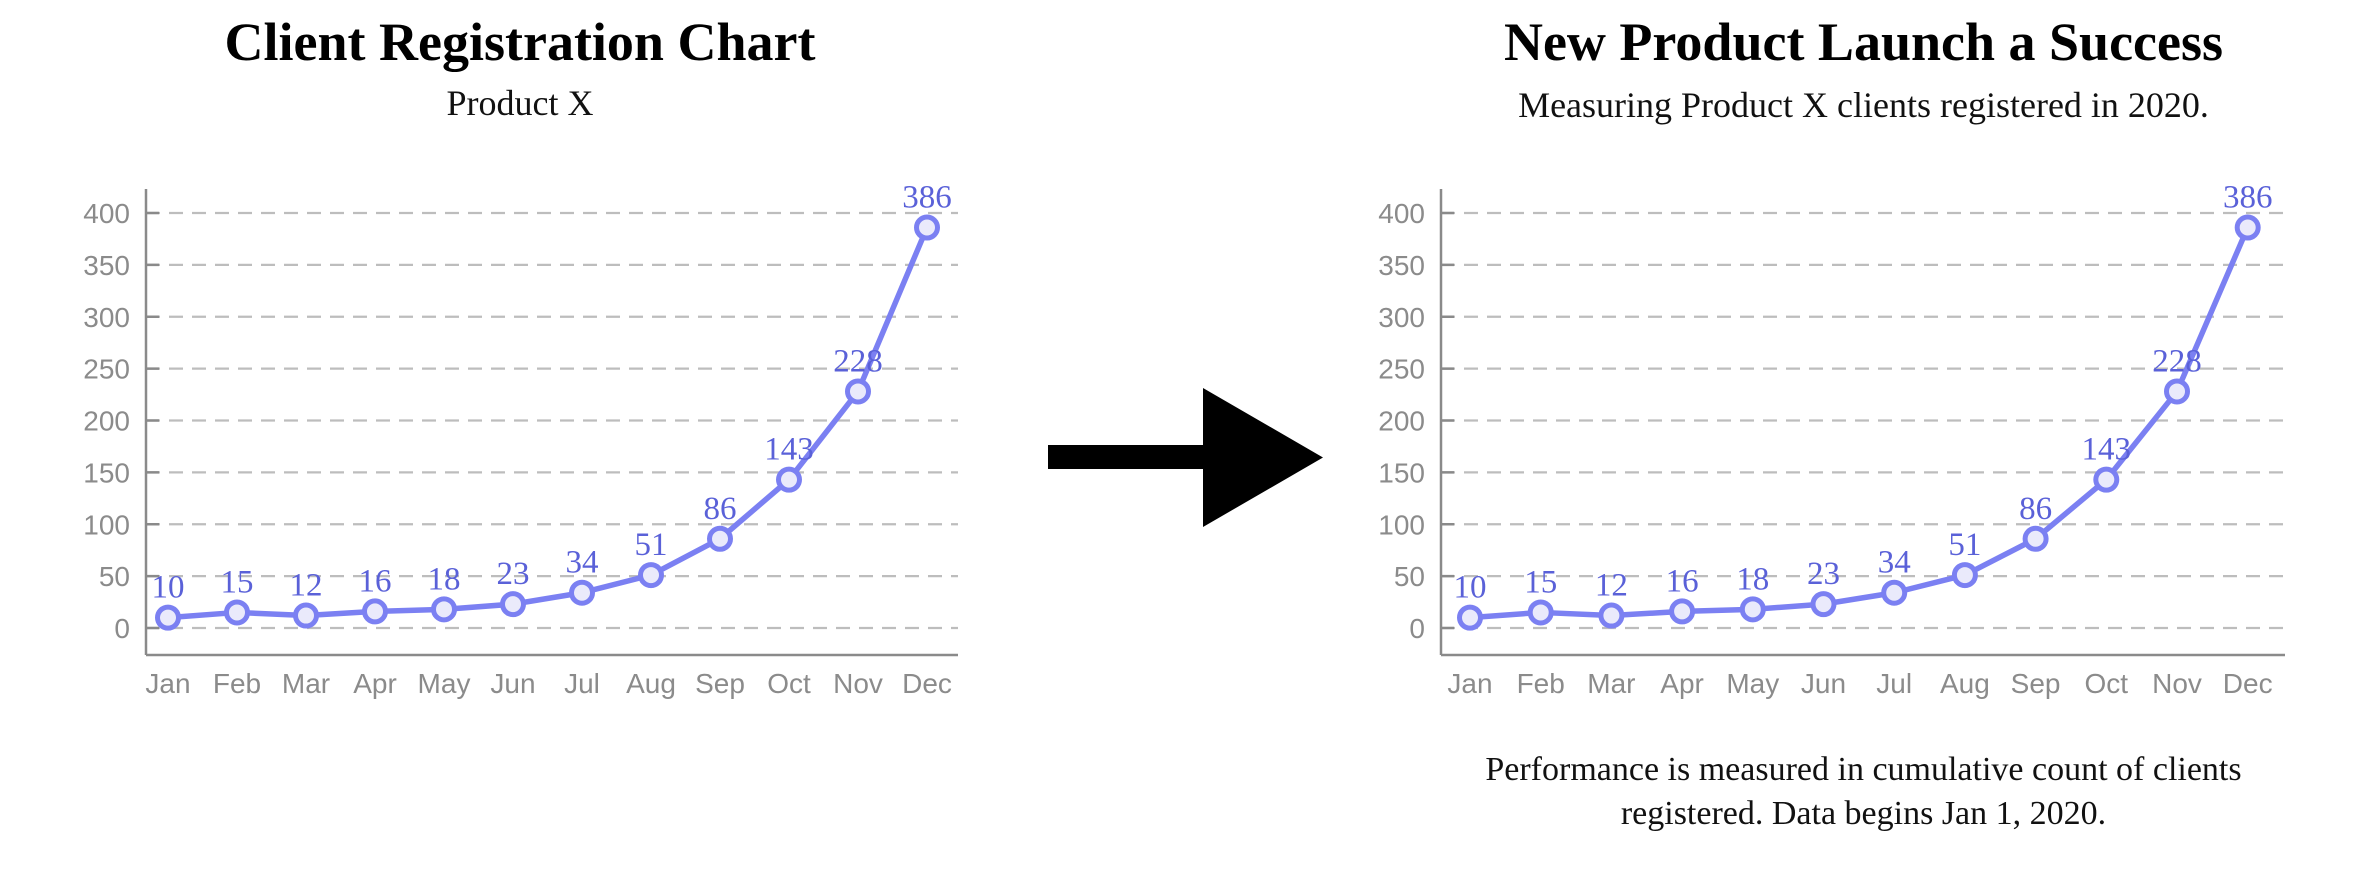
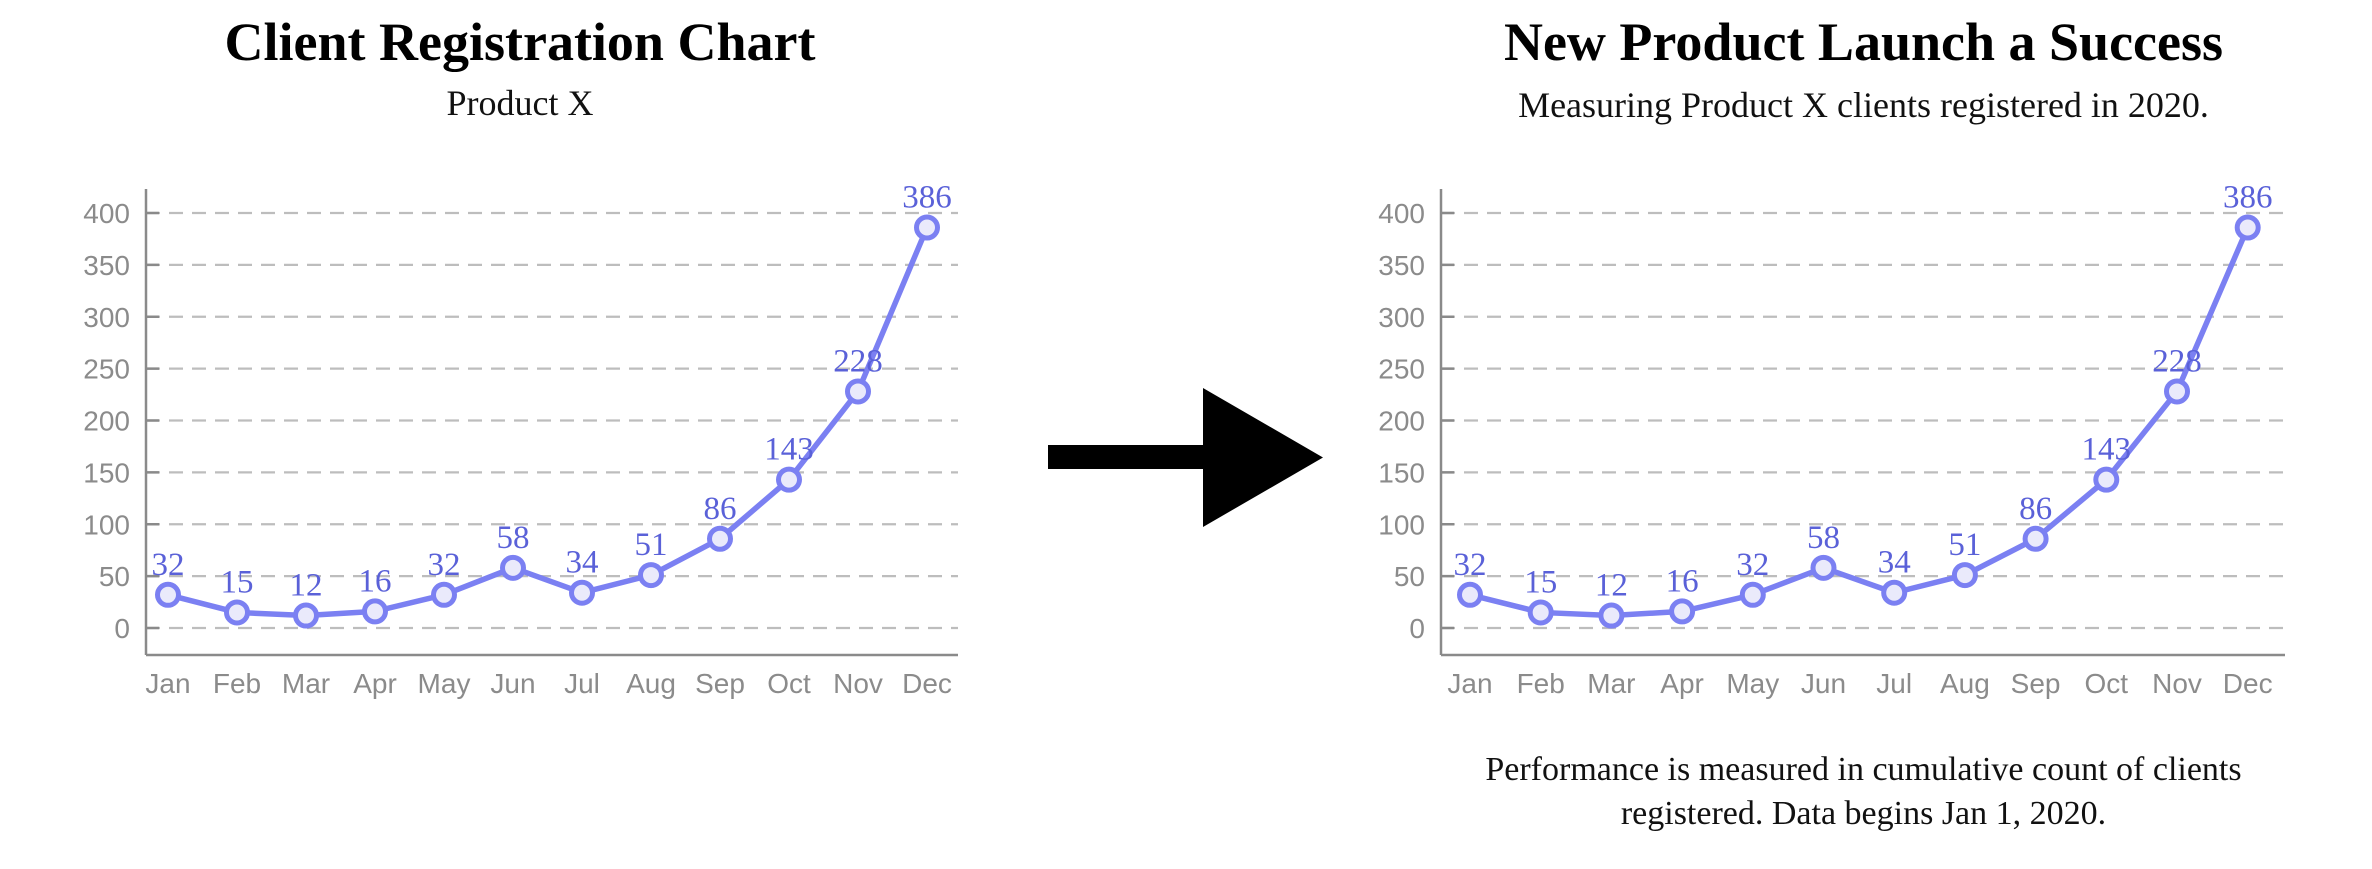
Jan: 10 -> 32
May: 18 -> 32
Jun: 23 -> 58
